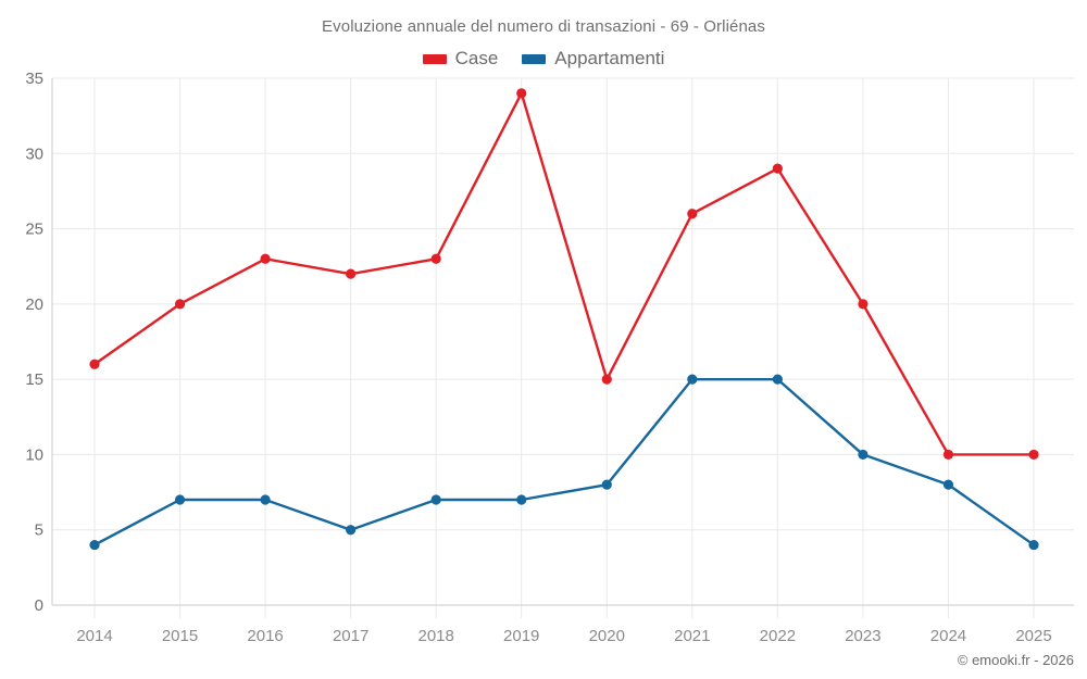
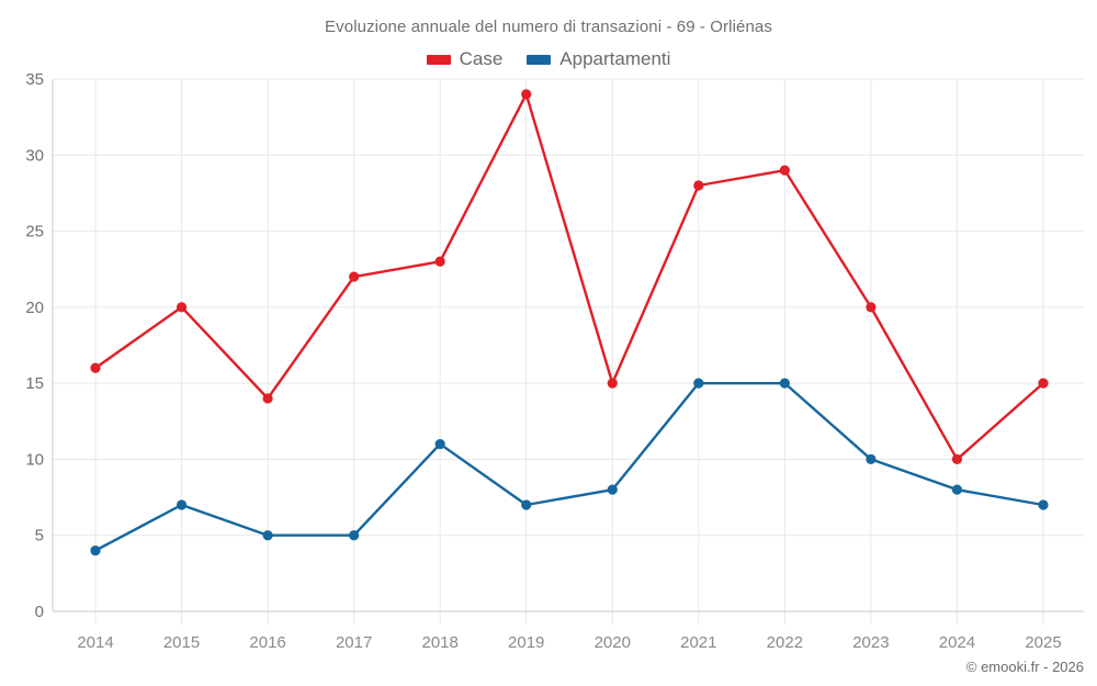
Case/2016: 23 -> 14
Appartamenti/2016: 7 -> 5
Appartamenti/2018: 7 -> 11
Case/2021: 26 -> 28
Case/2025: 10 -> 15
Appartamenti/2025: 4 -> 7
